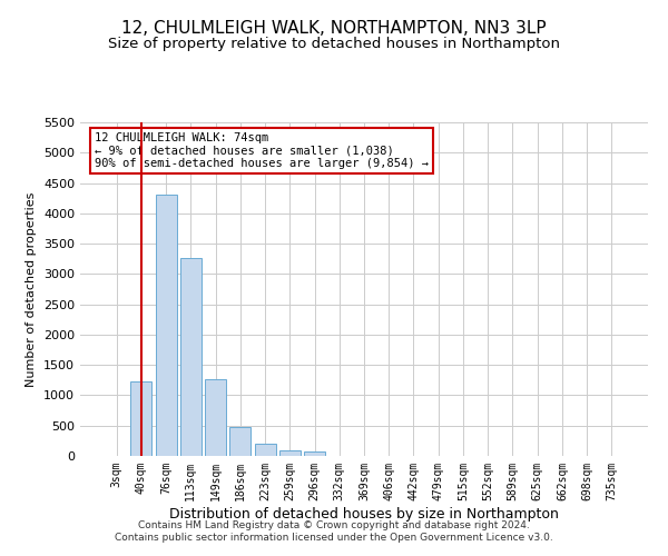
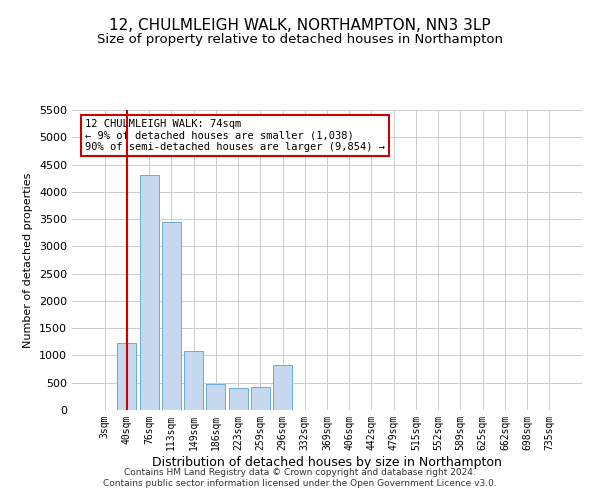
113sqm: 3260 -> 3440
149sqm: 1260 -> 1080
223sqm: 200 -> 400
259sqm: 100 -> 420
296sqm: 80 -> 820
